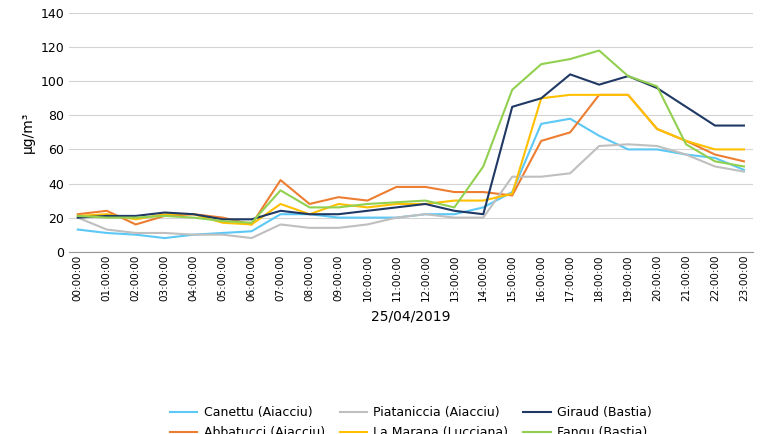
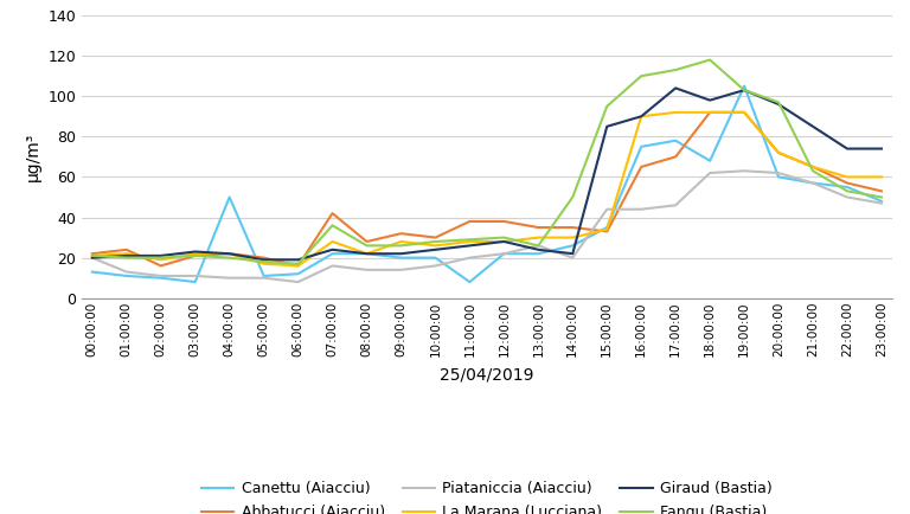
Canettu (Aiacciu)/04:00:00: 10 -> 50
Canettu (Aiacciu)/11:00:00: 20 -> 8
Piataniccia (Aiacciu)/13:00:00: 20 -> 26
Canettu (Aiacciu)/19:00:00: 60 -> 105
